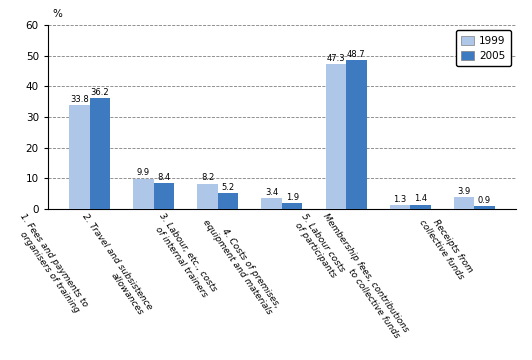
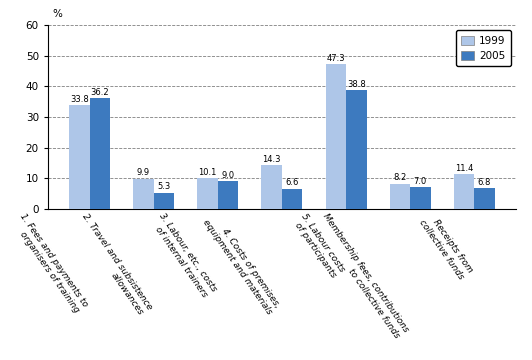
2005/2. Travel and subsistence allowances: 8.4 -> 5.3
1999/3. Labour, etc., costs of internal trainers: 8.2 -> 10.1
2005/3. Labour, etc., costs of internal trainers: 5.2 -> 9.0
1999/4. Costs of premises, equipment and materials: 3.4 -> 14.3
2005/4. Costs of premises, equipment and materials: 1.9 -> 6.6
2005/5. Labour costs of participants: 48.7 -> 38.8
1999/Membership fees, contributions to collective funds: 1.3 -> 8.2
2005/Membership fees, contributions to collective funds: 1.4 -> 7.0
1999/Receipts from collective funds: 3.9 -> 11.4
2005/Receipts from collective funds: 0.9 -> 6.8
